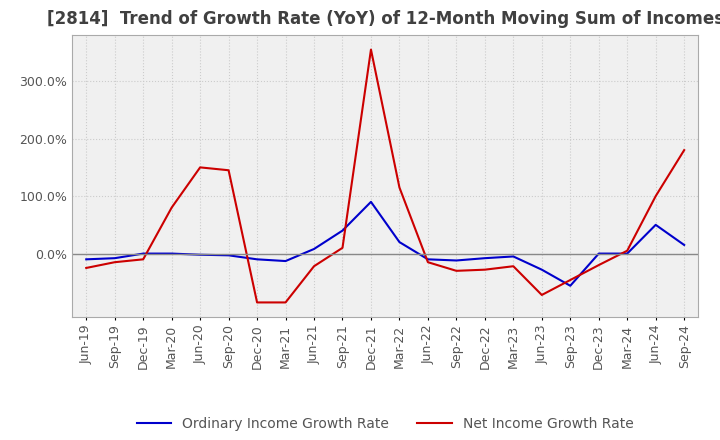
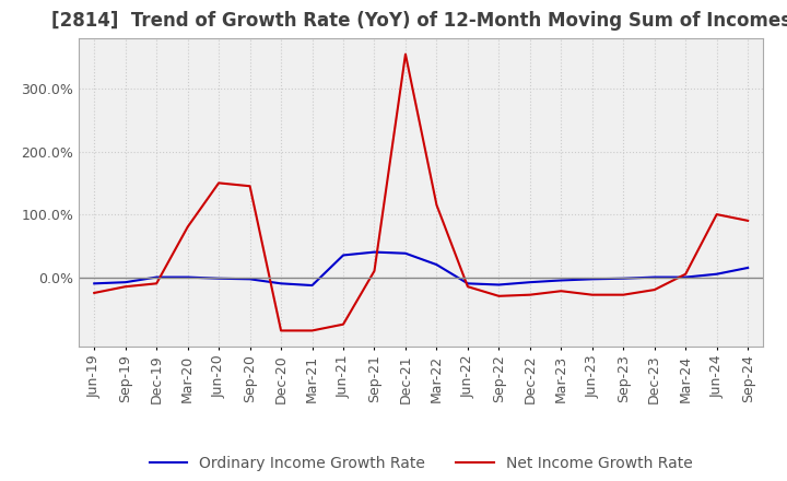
Ordinary Income Growth Rate/Jun-21: 8% -> 35%
Net Income Growth Rate/Jun-21: -22% -> -75%
Ordinary Income Growth Rate/Dec-21: 90% -> 38%
Ordinary Income Growth Rate/Jun-23: -28% -> -3%
Net Income Growth Rate/Jun-23: -72% -> -28%
Ordinary Income Growth Rate/Sep-23: -56% -> -2%
Net Income Growth Rate/Sep-23: -46% -> -28%
Ordinary Income Growth Rate/Jun-24: 50% -> 5%
Net Income Growth Rate/Sep-24: 180% -> 90%
